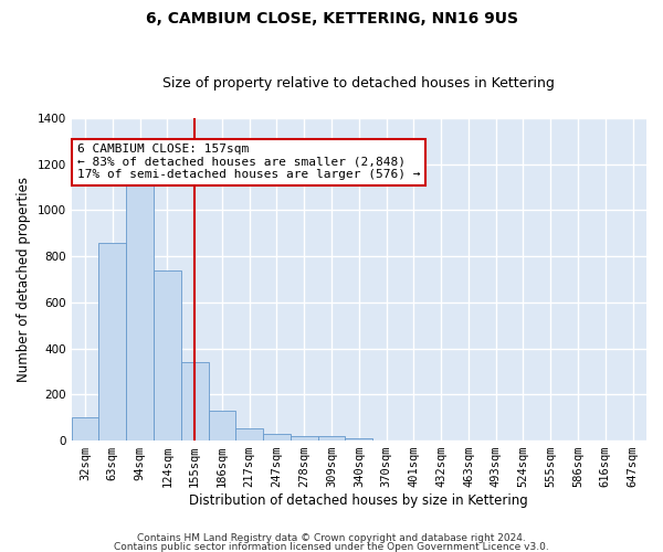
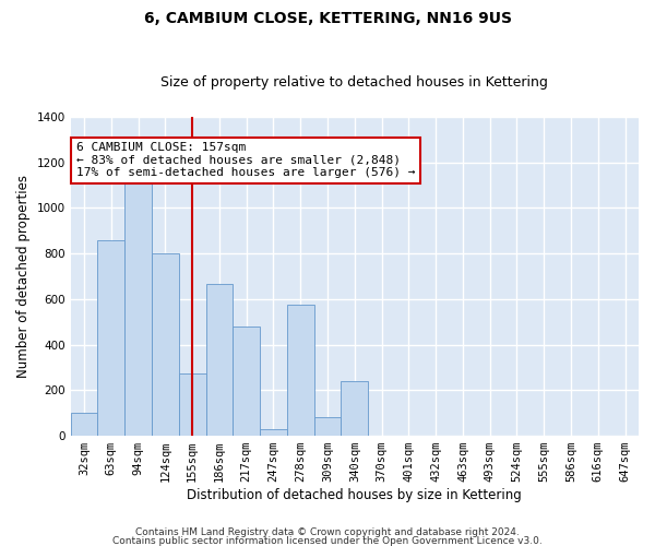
124sqm: 740 -> 800
155sqm: 340 -> 275
186sqm: 130 -> 665
217sqm: 55 -> 480
278sqm: 20 -> 575
309sqm: 18 -> 80
340sqm: 10 -> 240
